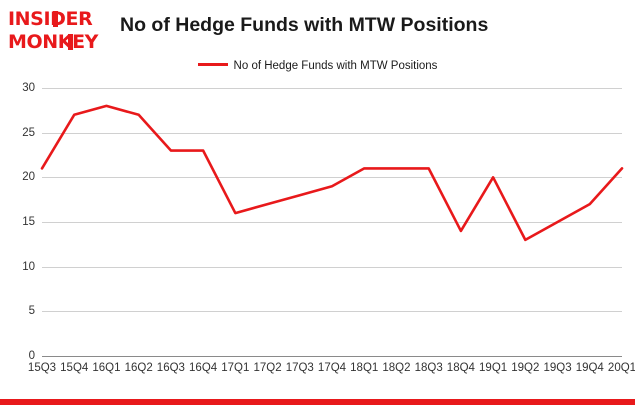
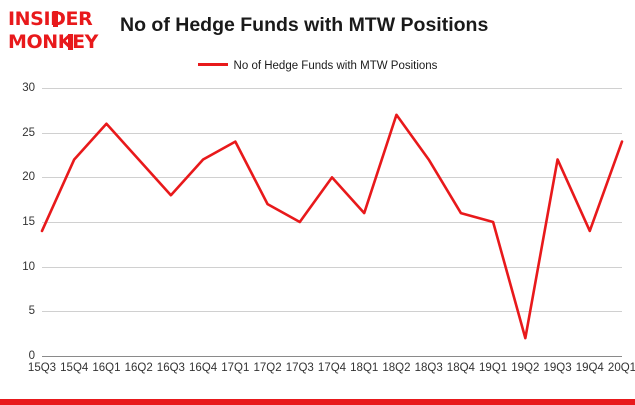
15Q3: 21 -> 14
15Q4: 27 -> 22
16Q1: 28 -> 26
16Q2: 27 -> 22
16Q3: 23 -> 18
16Q4: 23 -> 22
17Q1: 16 -> 24
17Q3: 18 -> 15
17Q4: 19 -> 20
18Q1: 21 -> 16
18Q2: 21 -> 27
18Q3: 21 -> 22
18Q4: 14 -> 16
19Q1: 20 -> 15
19Q2: 13 -> 2
19Q3: 15 -> 22
19Q4: 17 -> 14
20Q1: 21 -> 24
